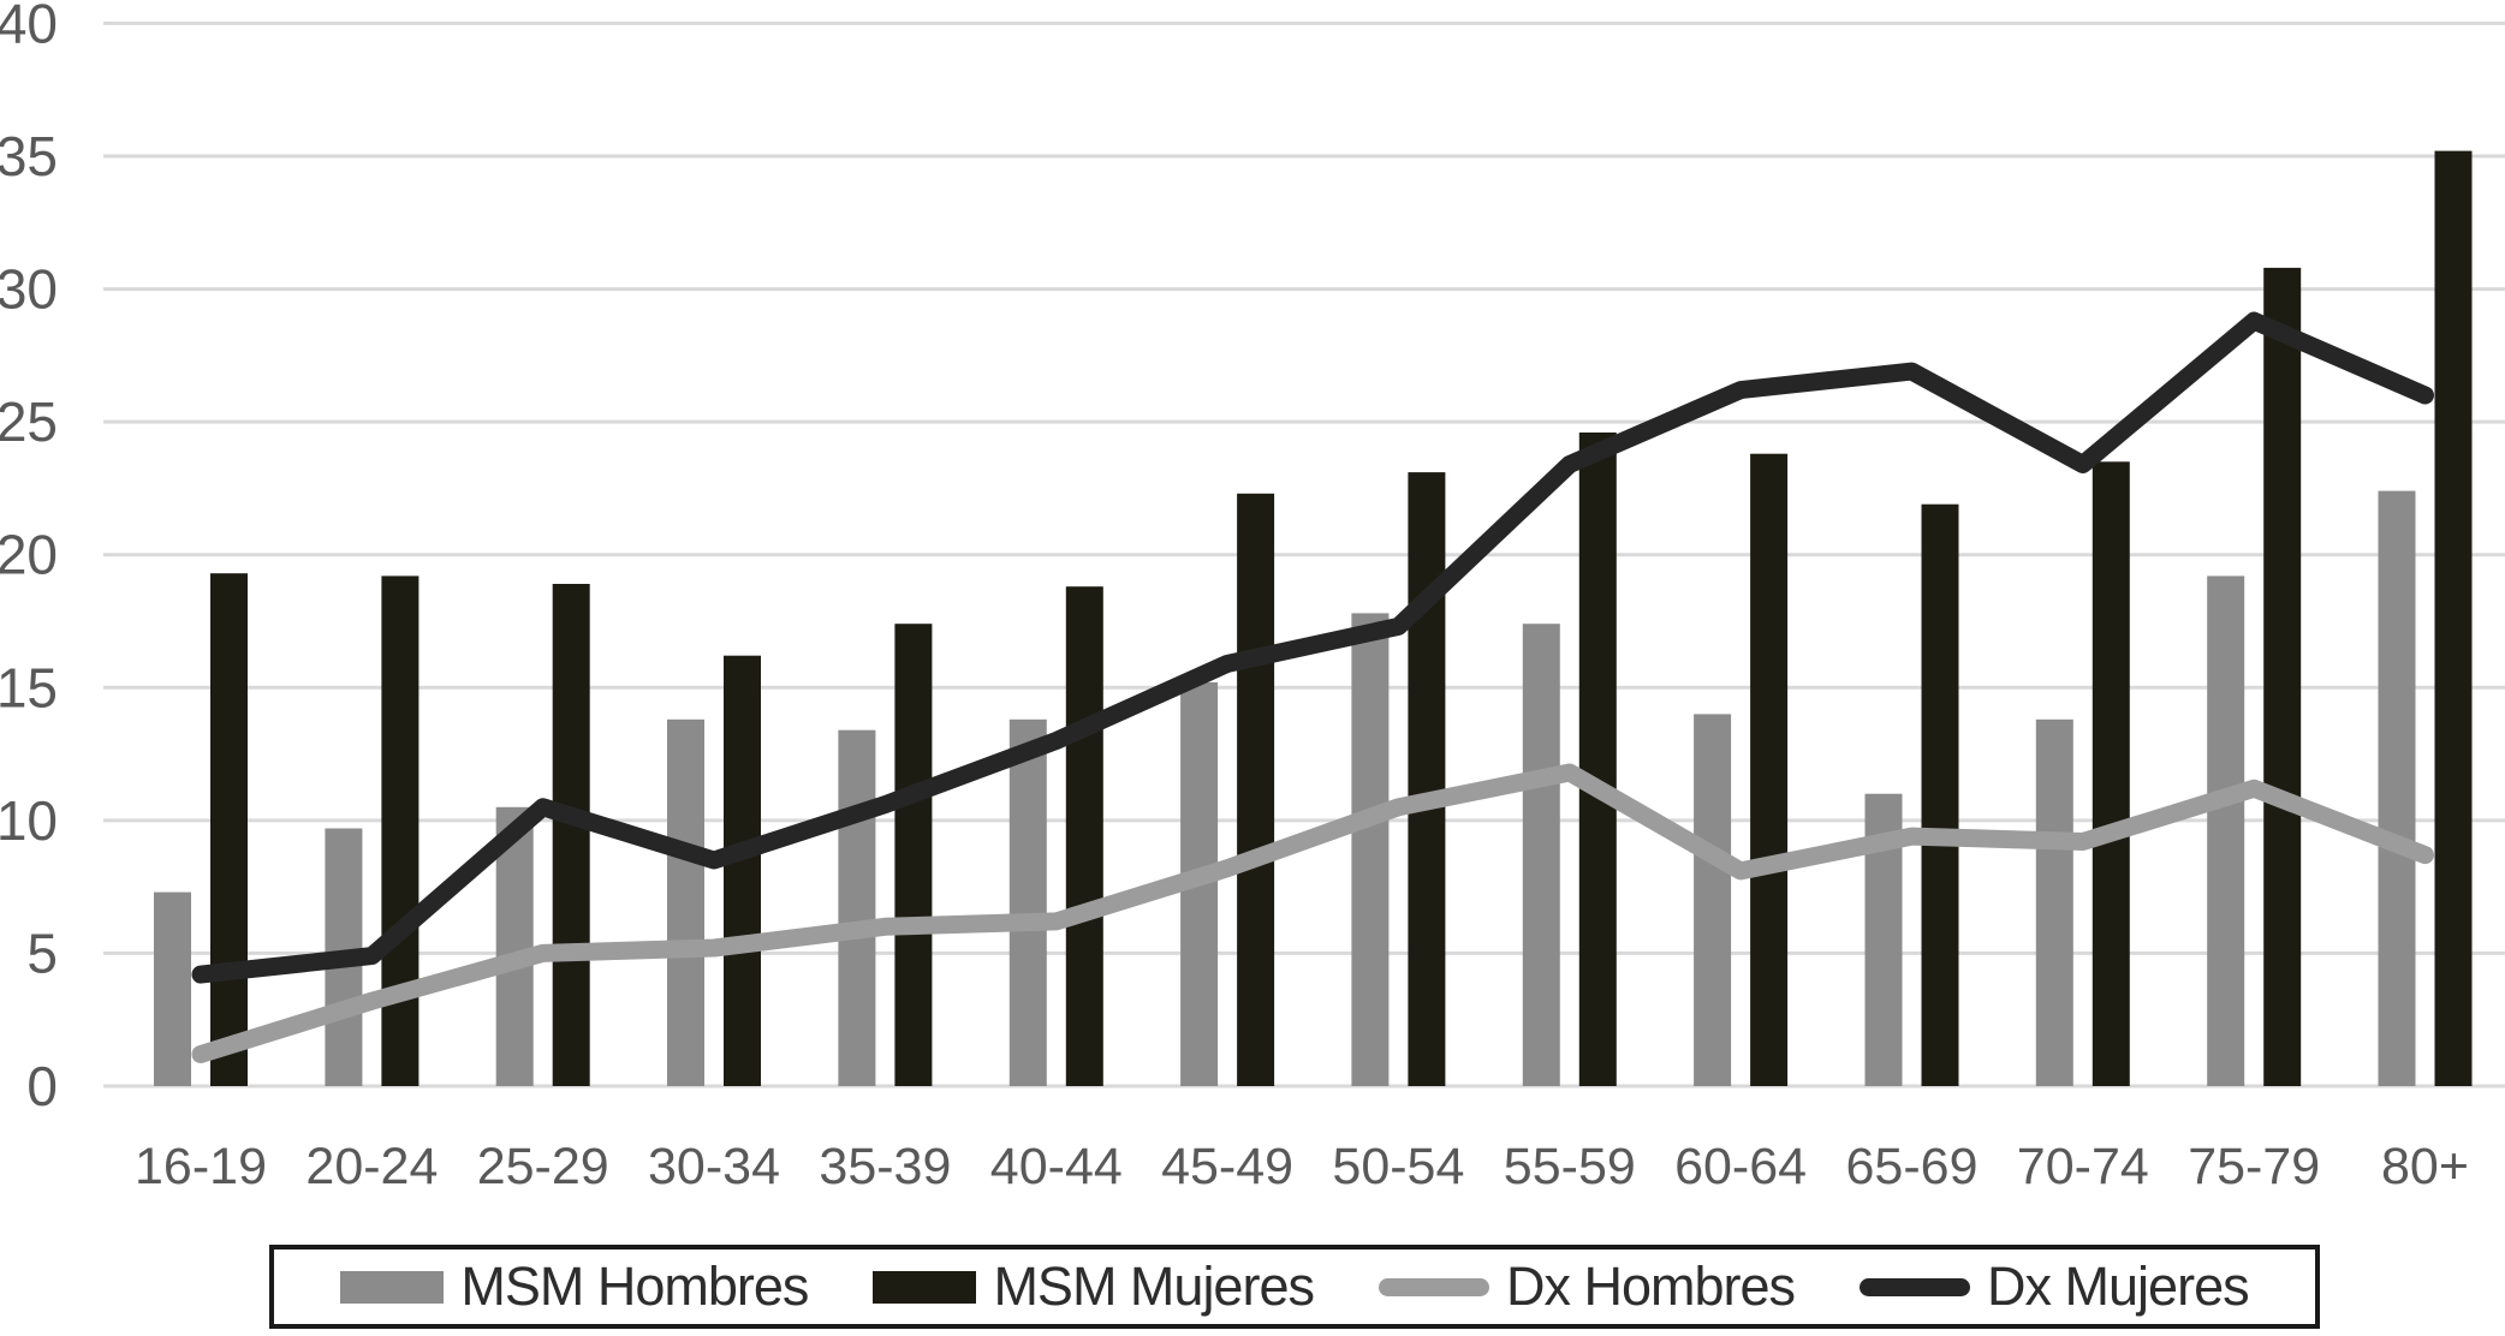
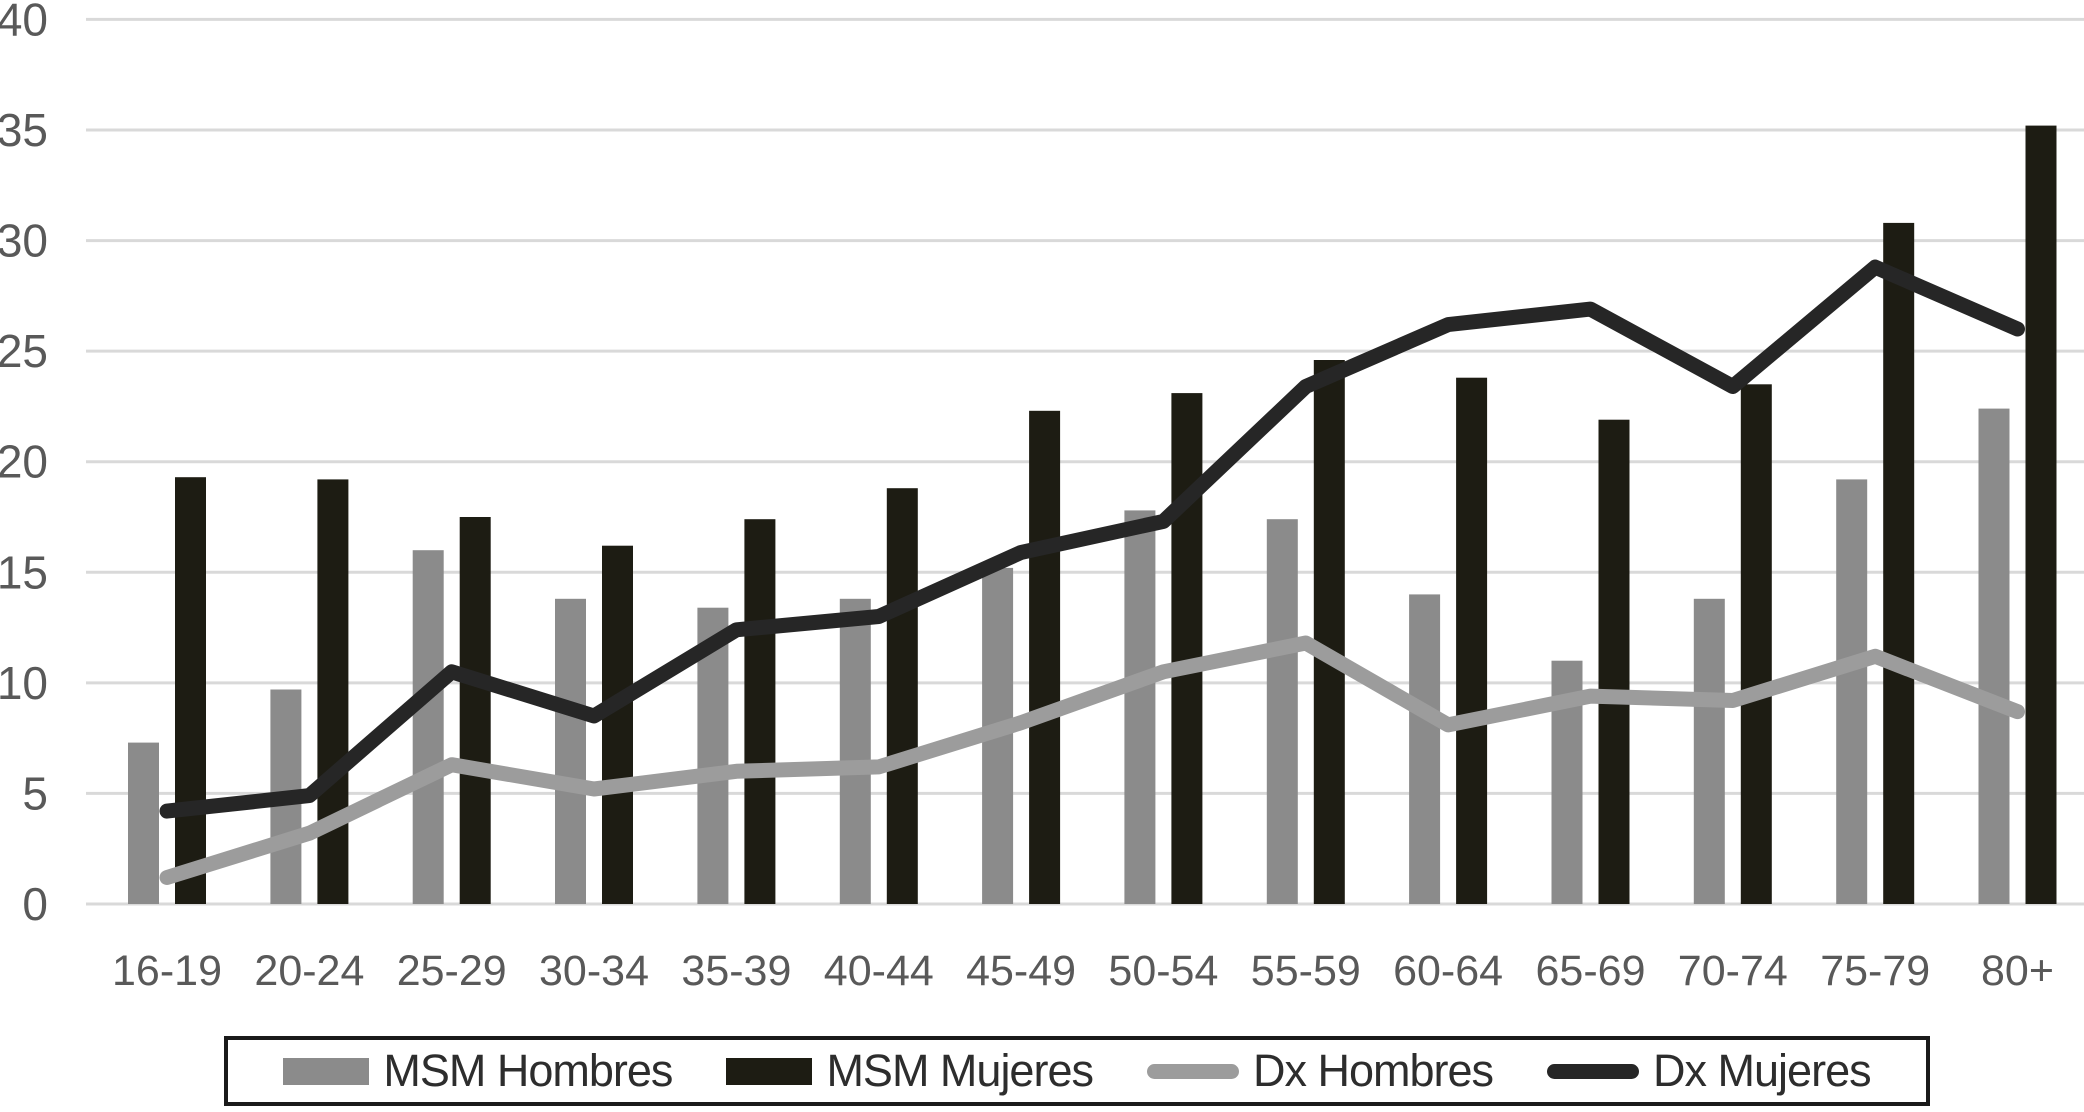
MSM Hombres/25-29: 10.5 -> 16.0
MSM Mujeres/25-29: 18.9 -> 17.5
Dx Hombres/25-29: 5.0 -> 6.3
Dx Mujeres/35-39: 10.6 -> 12.4
